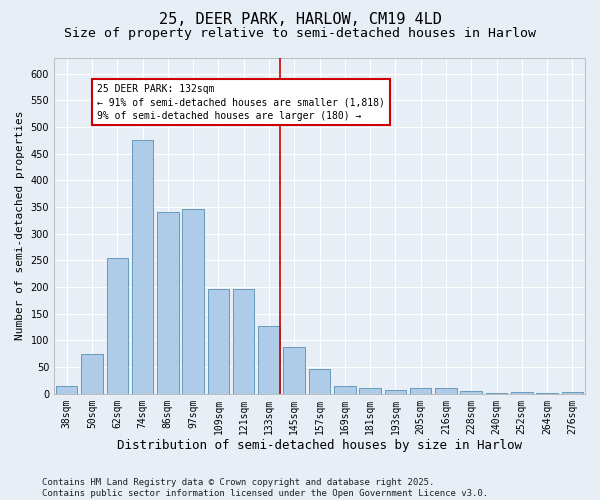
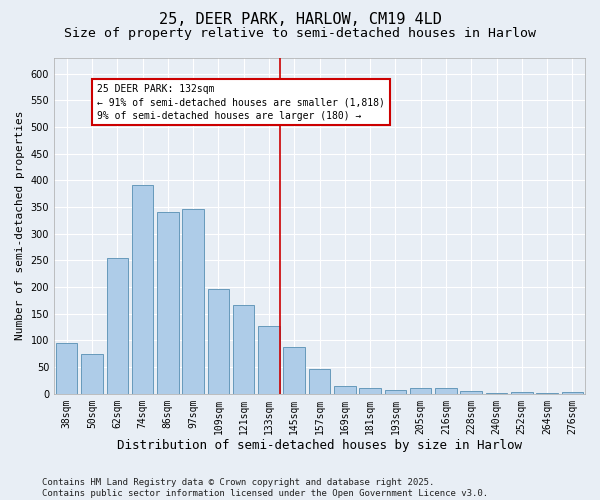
38sqm: 15 -> 96
74sqm: 475 -> 392
121sqm: 197 -> 166
